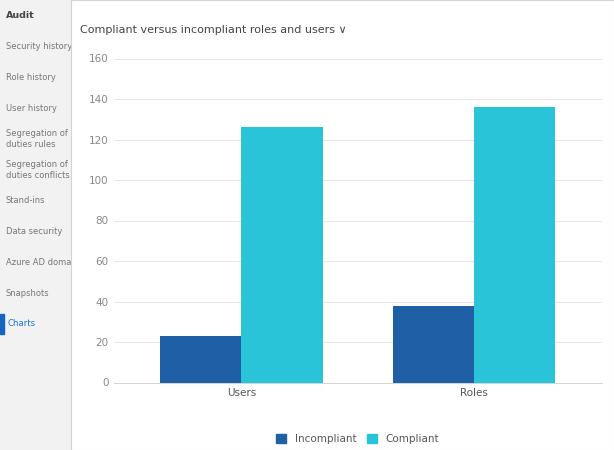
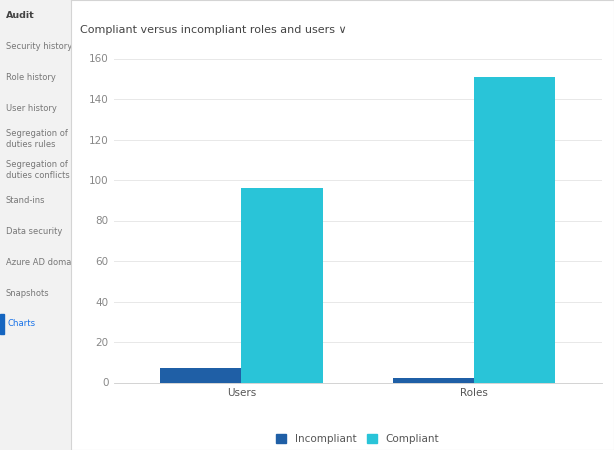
Incompliant/Users: 23 -> 7
Compliant/Users: 126 -> 96
Incompliant/Roles: 38 -> 2
Compliant/Roles: 136 -> 151
